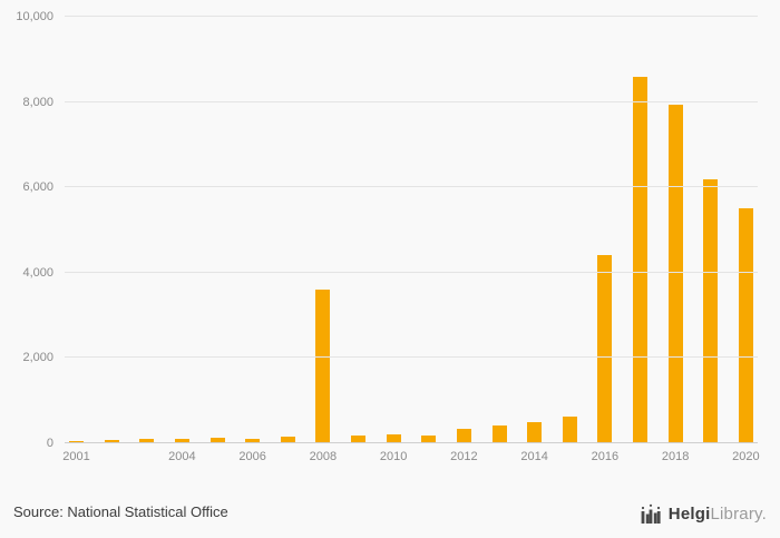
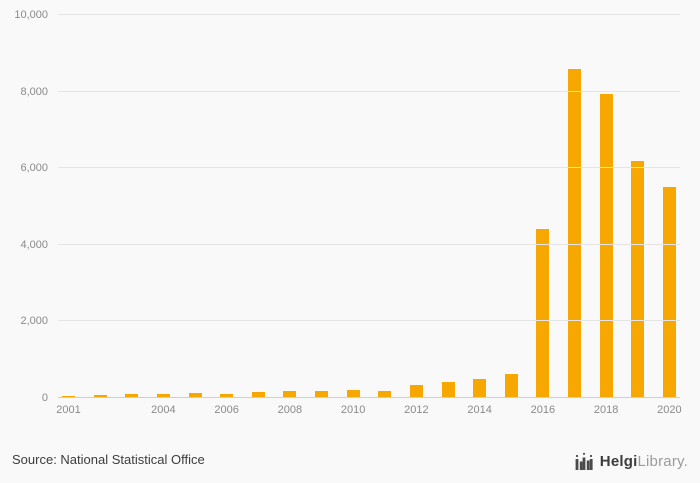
2008: 3600 -> 200
